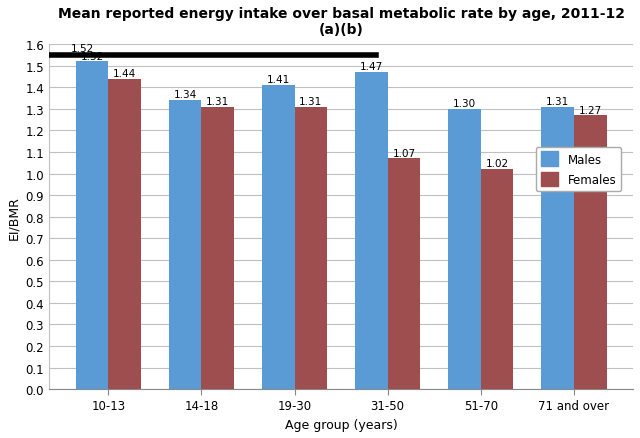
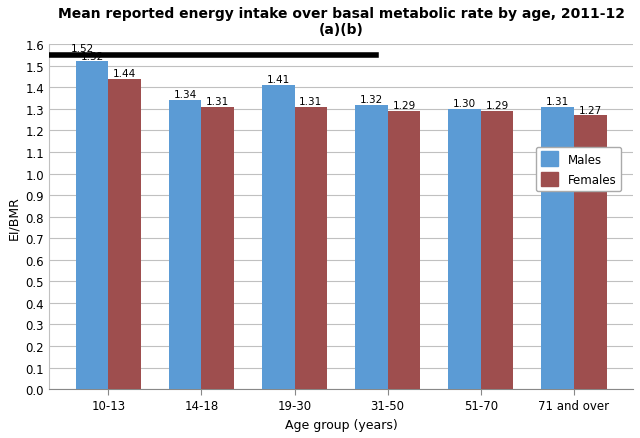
Males/31-50: 1.47 -> 1.32
Females/31-50: 1.07 -> 1.29
Females/51-70: 1.02 -> 1.29
